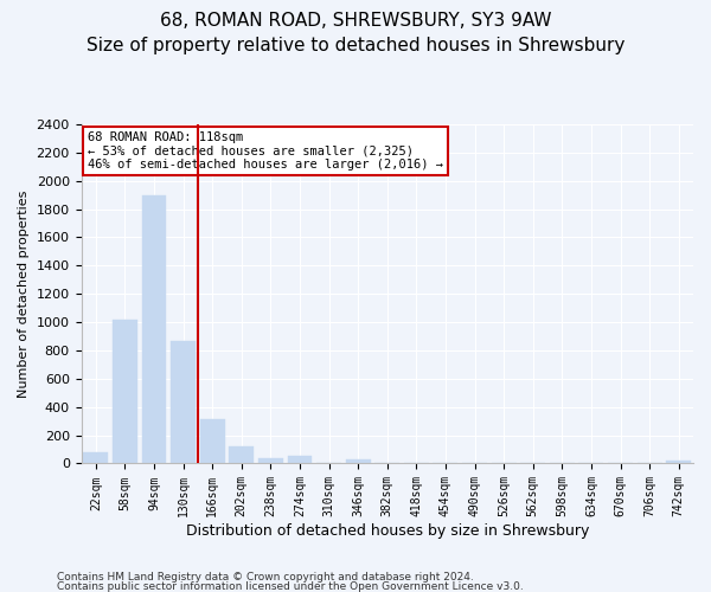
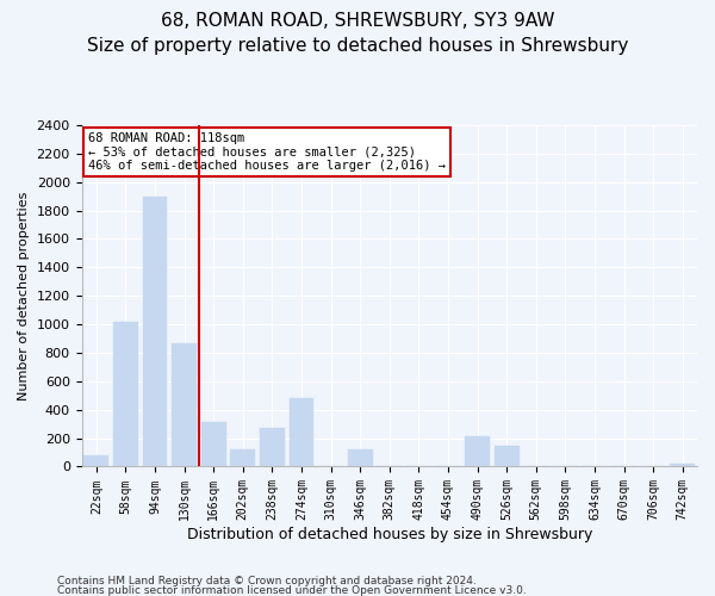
238sqm: 40 -> 270
274sqm: 60 -> 480
346sqm: 30 -> 120
490sqm: 0 -> 210
526sqm: 0 -> 150
